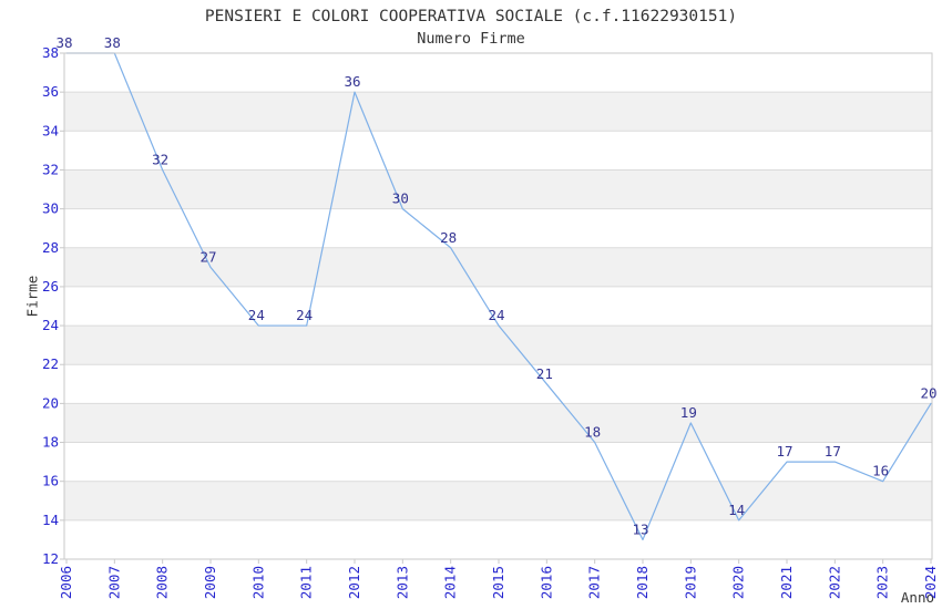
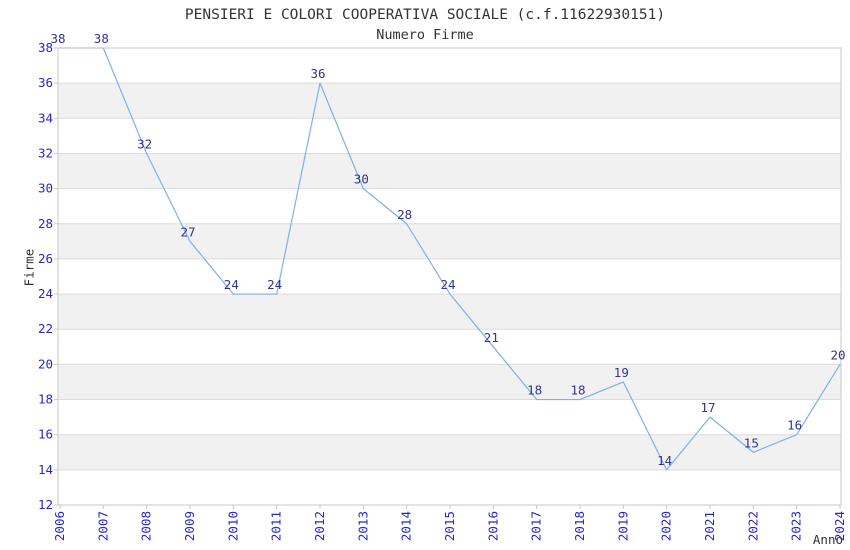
2018: 13 -> 18
2022: 17 -> 15
